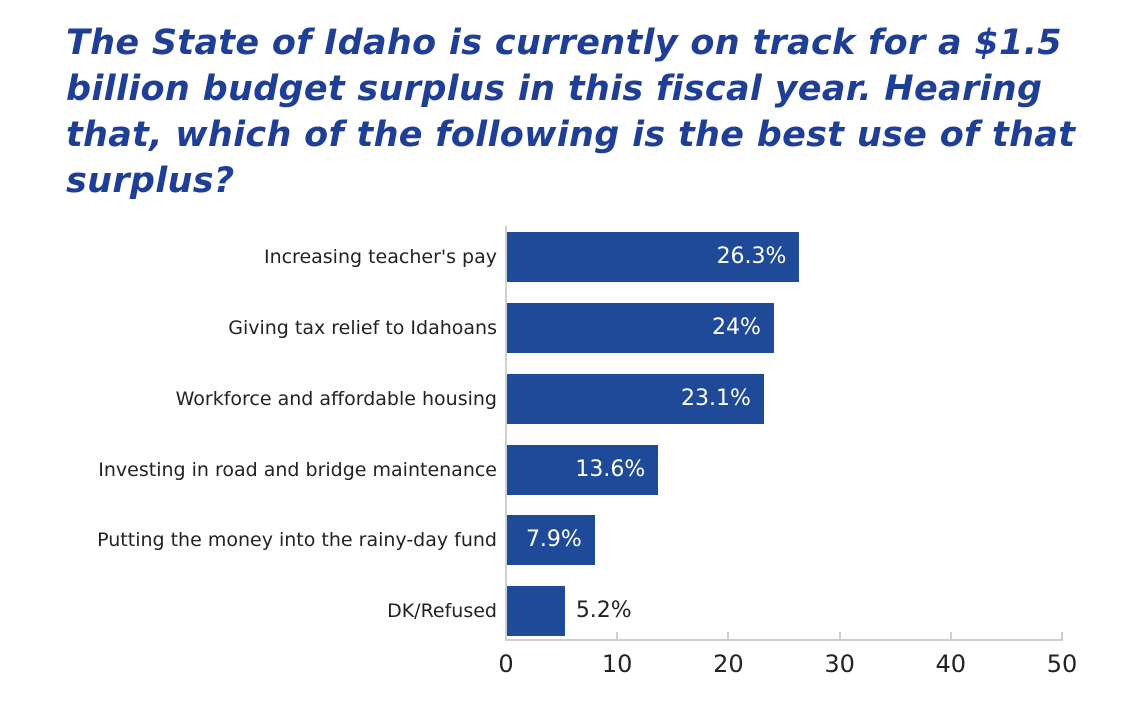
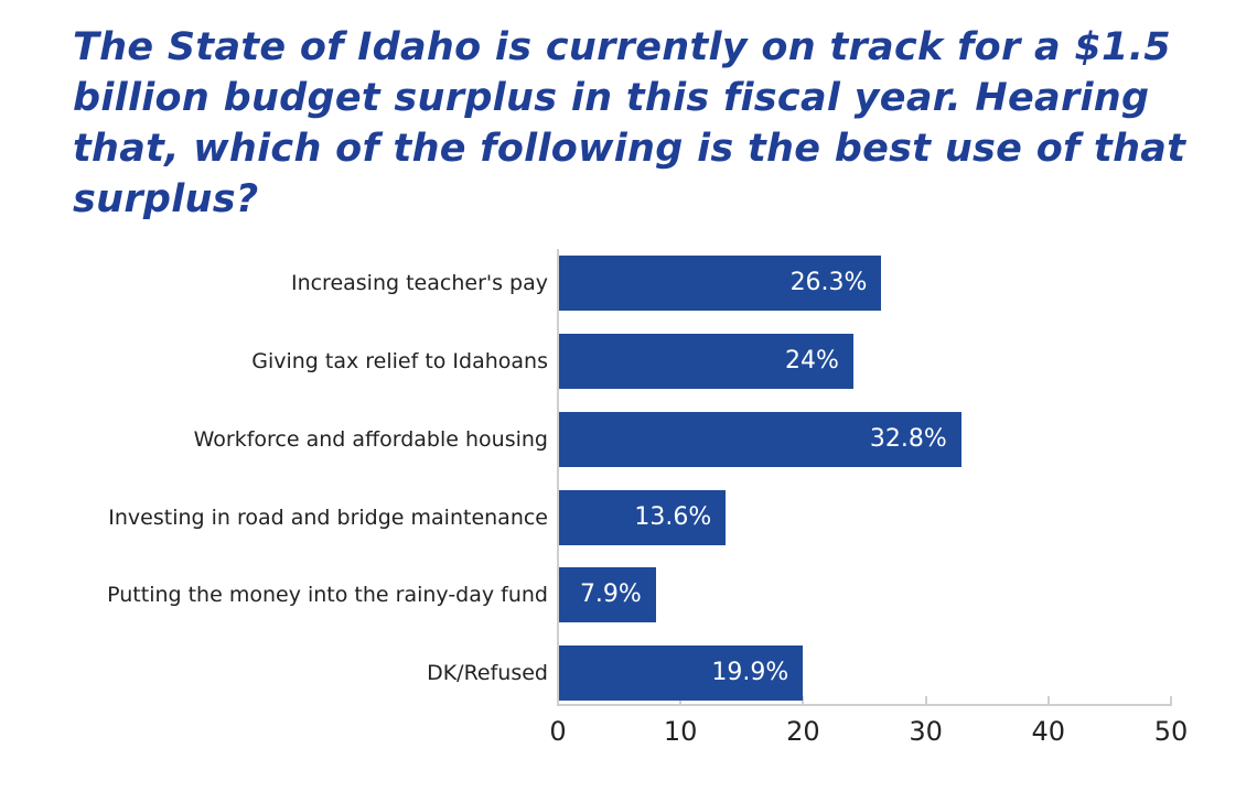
Workforce and affordable housing: 23.1% -> 32.8%
DK/Refused: 5.2% -> 19.9%
